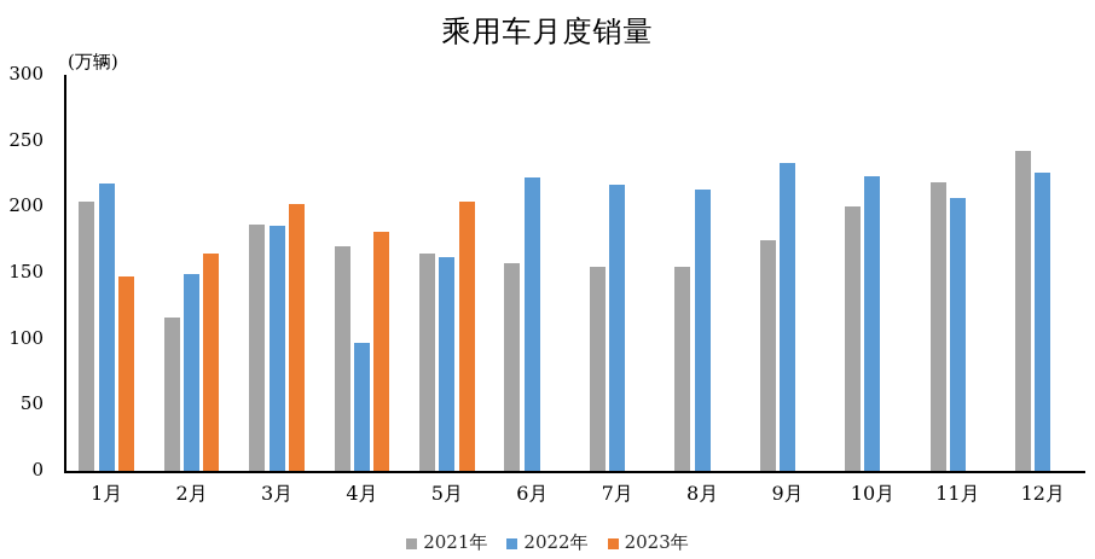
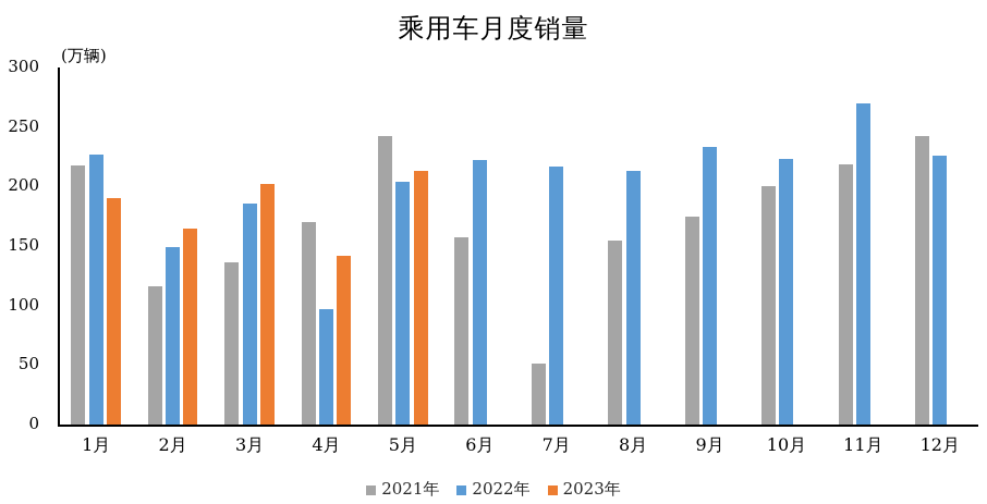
2021年/1月: 204 -> 218
2022年/1月: 218 -> 227
2023年/1月: 147 -> 190
2021年/3月: 187 -> 136
2023年/4月: 181 -> 142
2021年/5月: 165 -> 242
2022年/5月: 162 -> 204
2023年/5月: 204 -> 213
2021年/7月: 155 -> 51
2022年/11月: 207 -> 270
